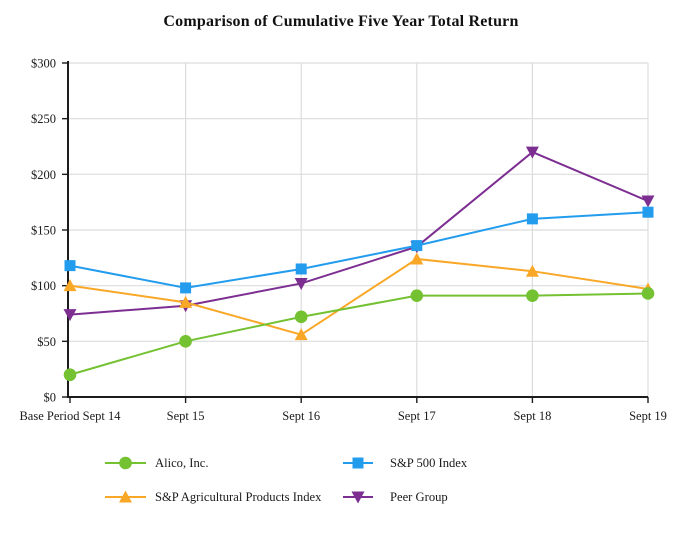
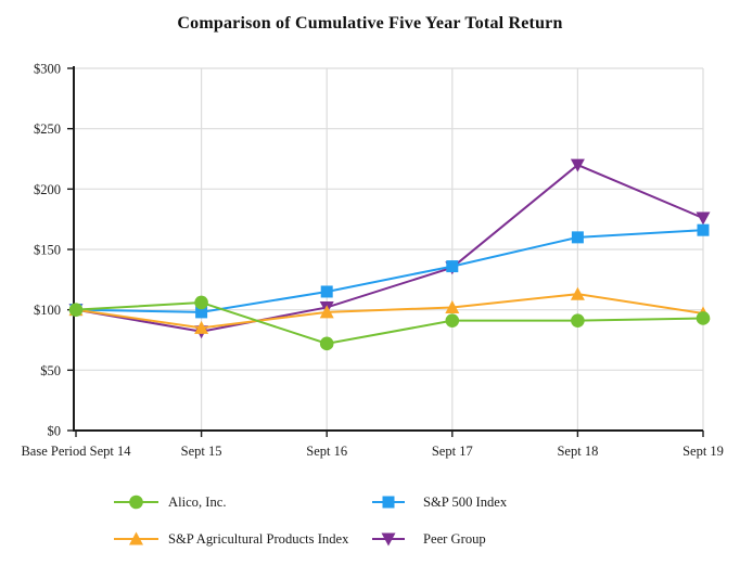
Alico, Inc./Base Period Sept 14: $20 -> $100
S&P 500 Index/Base Period Sept 14: $118 -> $100
Peer Group/Base Period Sept 14: $74 -> $100
Alico, Inc./Sept 15: $50 -> $106
S&P Agricultural Products Index/Sept 16: $56 -> $98
S&P Agricultural Products Index/Sept 17: $124 -> $102
